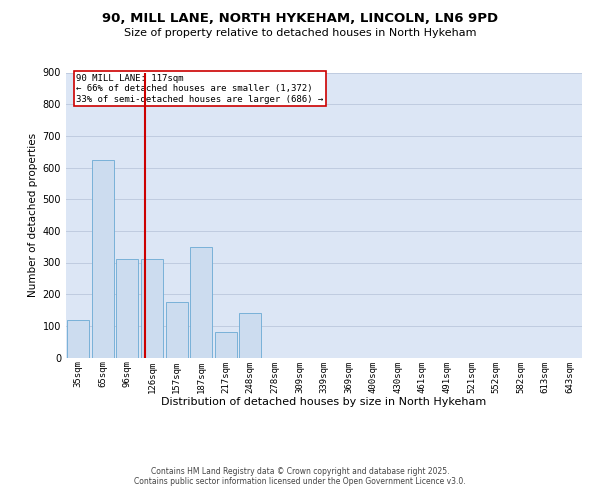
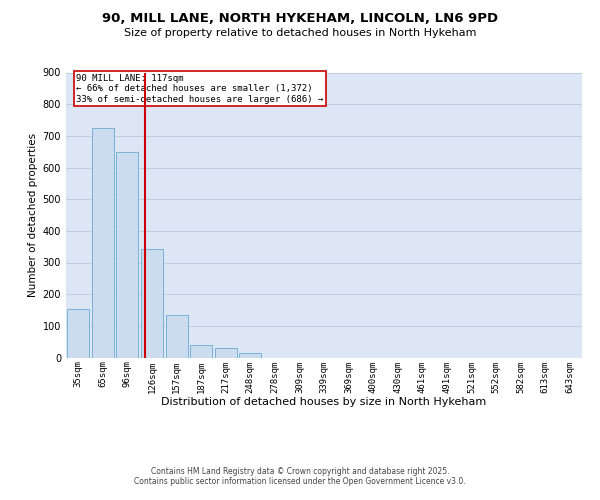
35sqm: 120 -> 152
65sqm: 625 -> 725
96sqm: 310 -> 648
126sqm: 310 -> 344
157sqm: 175 -> 133
187sqm: 350 -> 40
217sqm: 80 -> 30
248sqm: 140 -> 15
